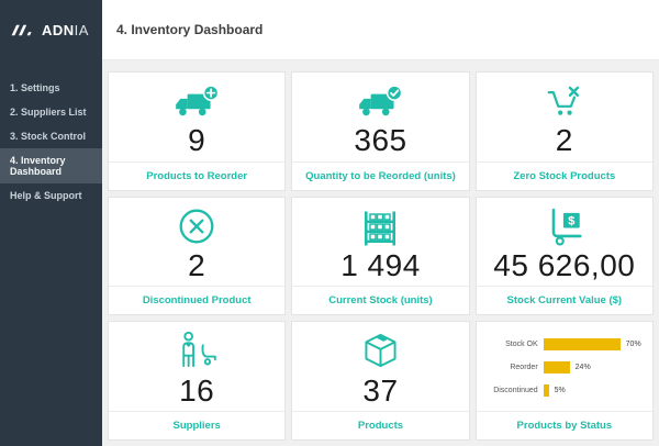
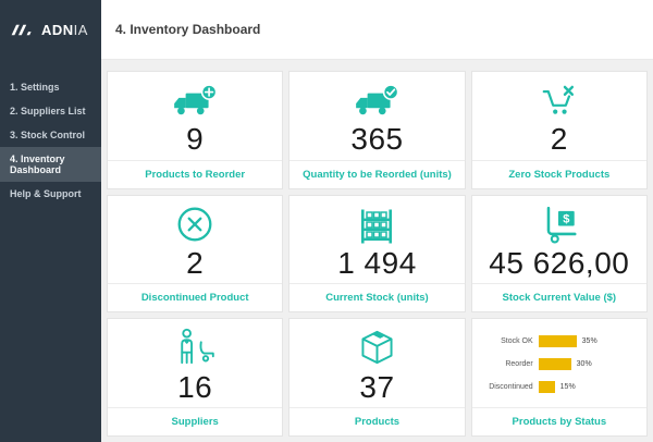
Stock OK: 70% -> 35%
Reorder: 24% -> 30%
Discontinued: 5% -> 15%
